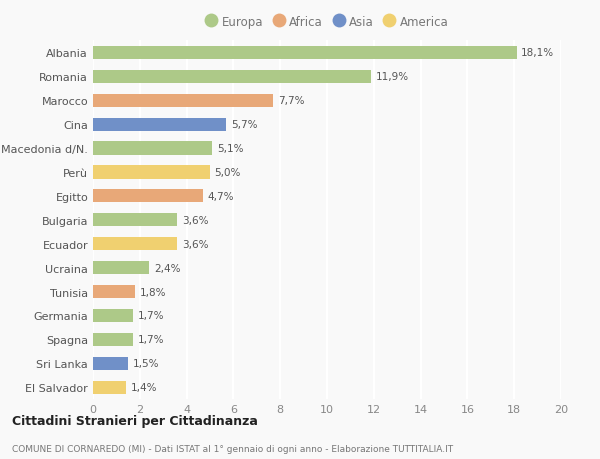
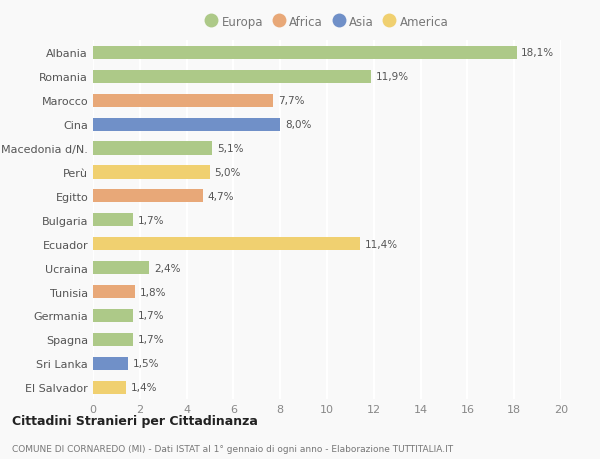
Cina: 5,7% -> 8,0%
Bulgaria: 3,6% -> 1,7%
Ecuador: 3,6% -> 11,4%
